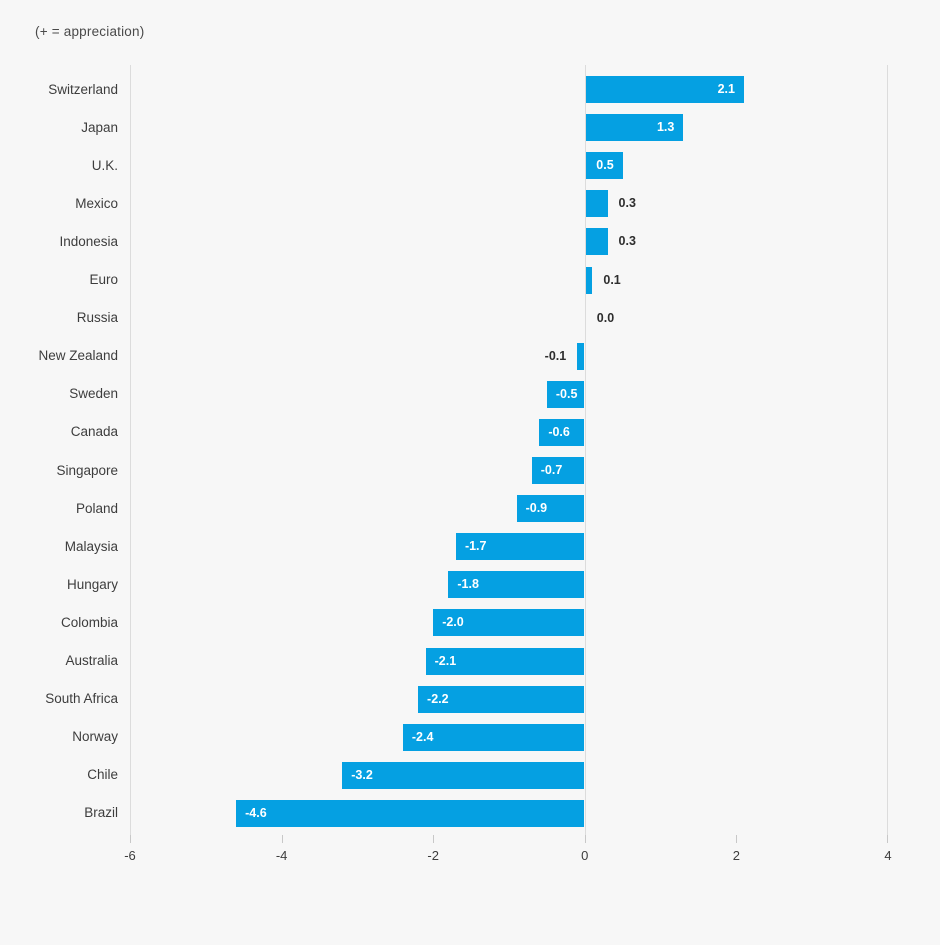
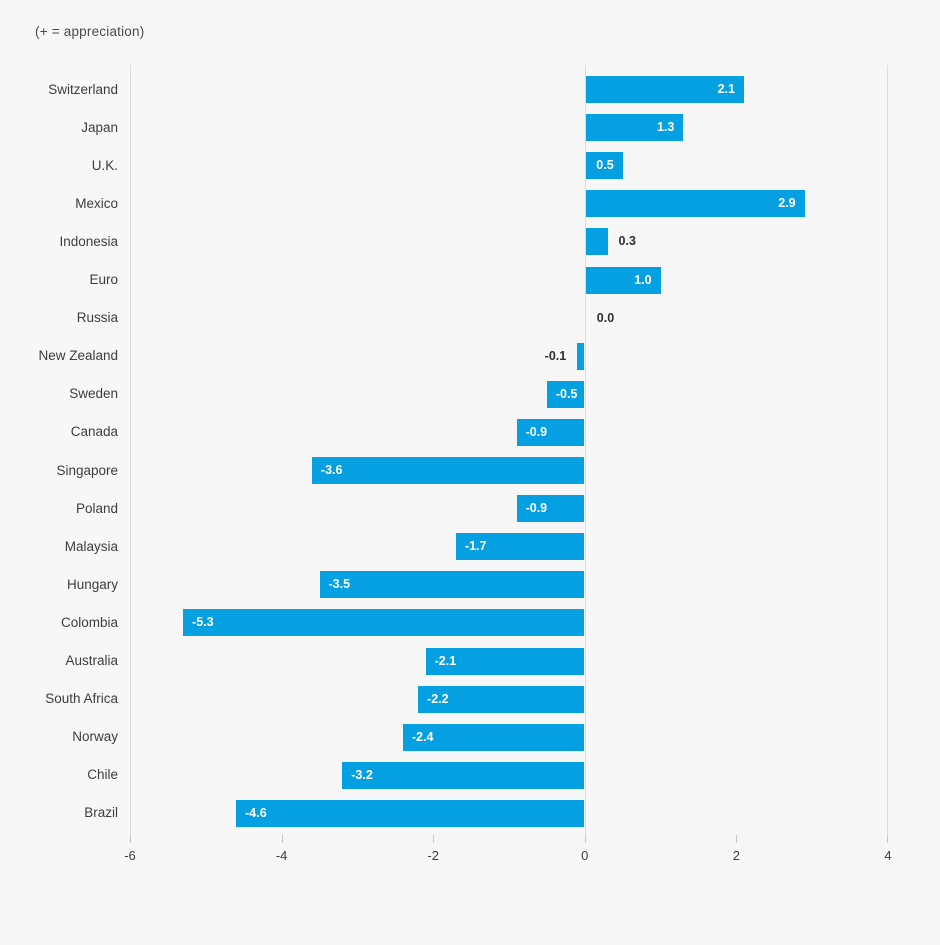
Mexico: 0.3 -> 2.9
Euro: 0.1 -> 1.0
Canada: -0.6 -> -0.9
Singapore: -0.7 -> -3.6
Hungary: -1.8 -> -3.5
Colombia: -2.0 -> -5.3
